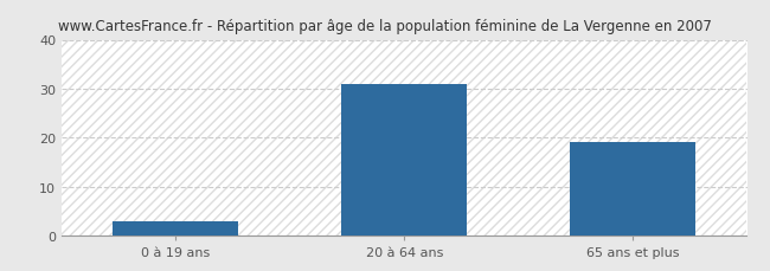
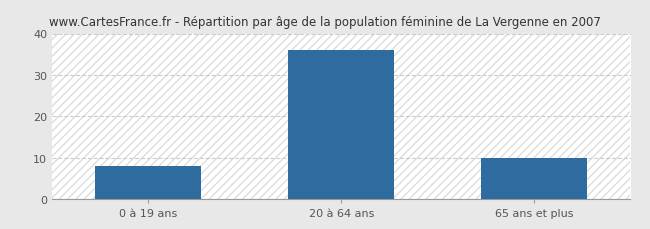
0 à 19 ans: 3 -> 8
20 à 64 ans: 31 -> 36
65 ans et plus: 19 -> 10
